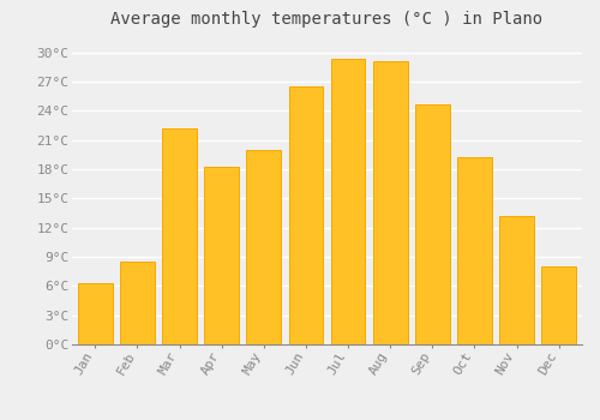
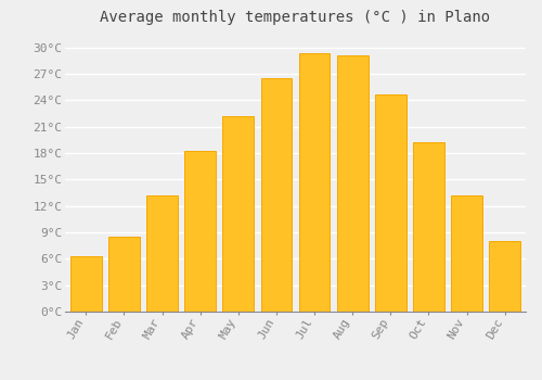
Mar: 22.2°C -> 13.2°C
May: 20.0°C -> 22.2°C
